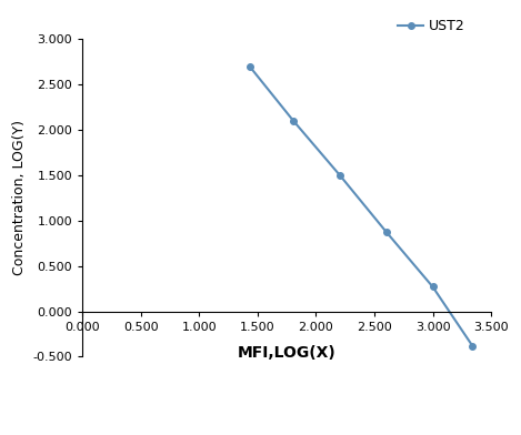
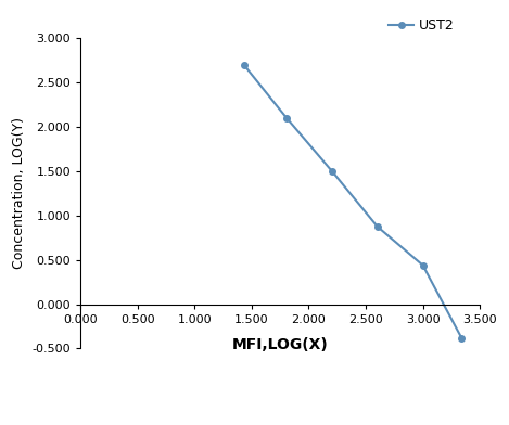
3.000: 0.27 -> 0.44
